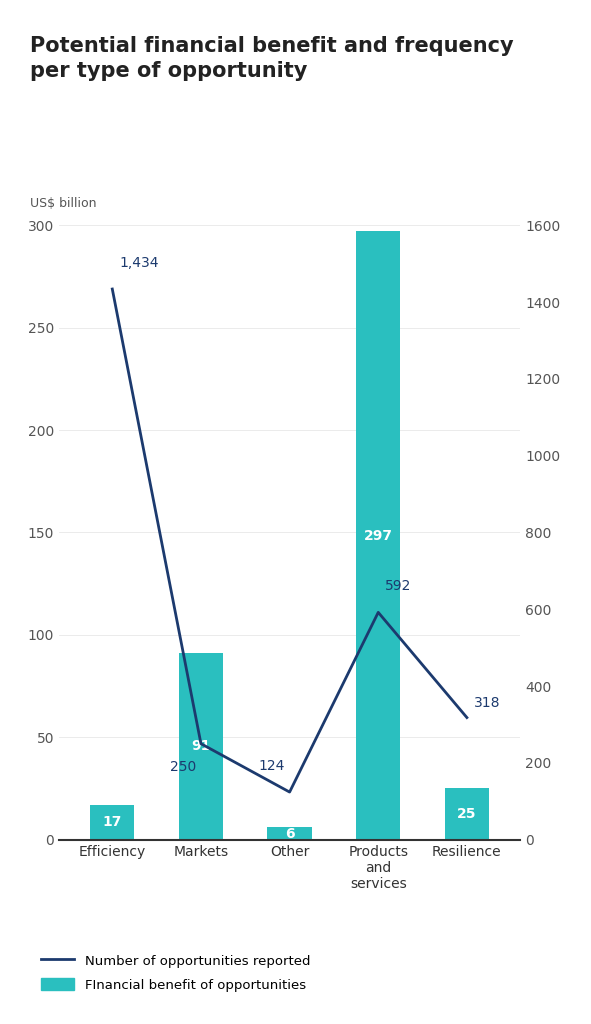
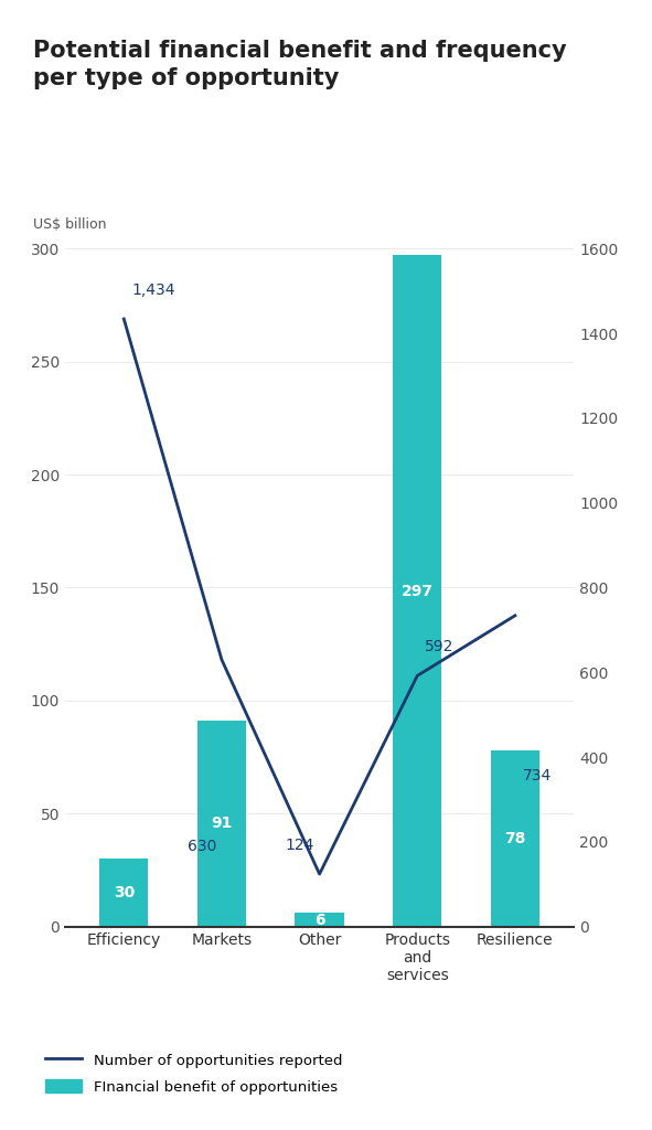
FInancial benefit of opportunities/Efficiency: 17 -> 30
Number of opportunities reported/Markets: 250 -> 630
FInancial benefit of opportunities/Resilience: 25 -> 78
Number of opportunities reported/Resilience: 318 -> 734
